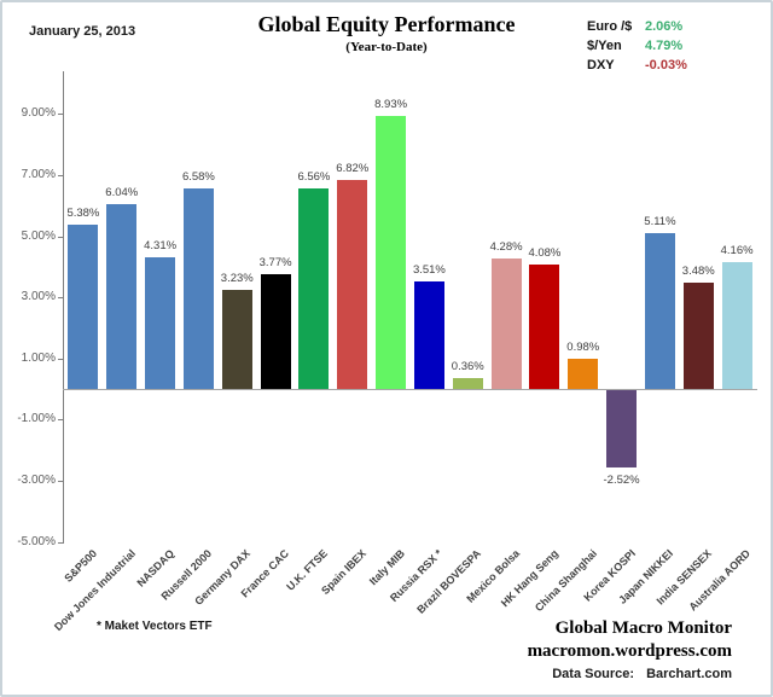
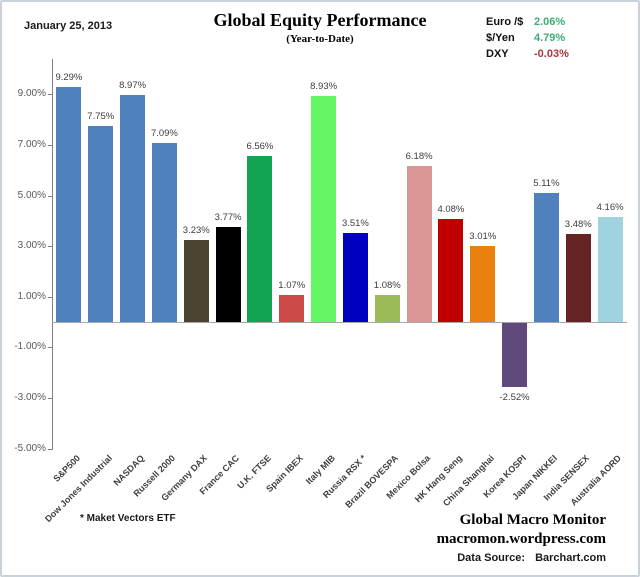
S&P500: 5.38% -> 9.29%
Dow Jones Industrial: 6.04% -> 7.75%
NASDAQ: 4.31% -> 8.97%
Russell 2000: 6.58% -> 7.09%
Spain IBEX: 6.82% -> 1.07%
Brazil BOVESPA: 0.36% -> 1.08%
Mexico Bolsa: 4.28% -> 6.18%
China Shanghai: 0.98% -> 3.01%
